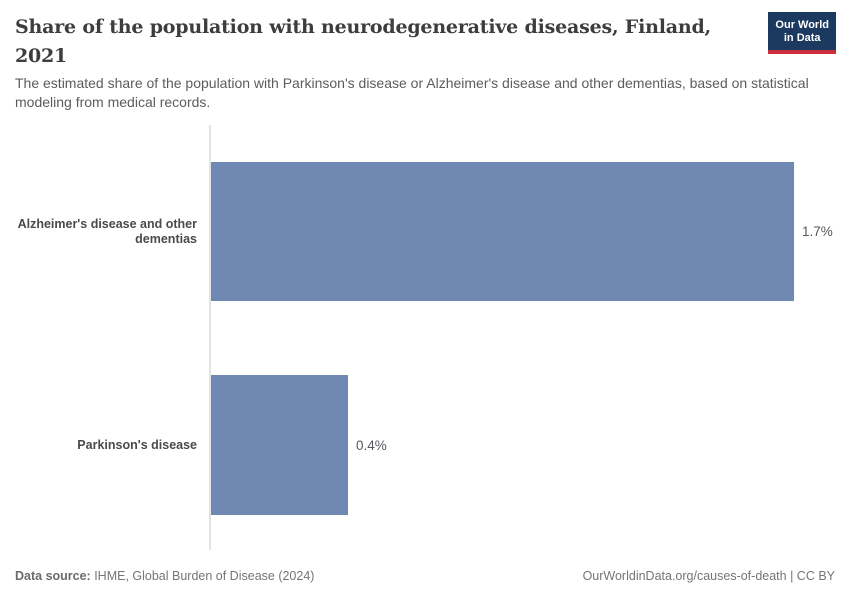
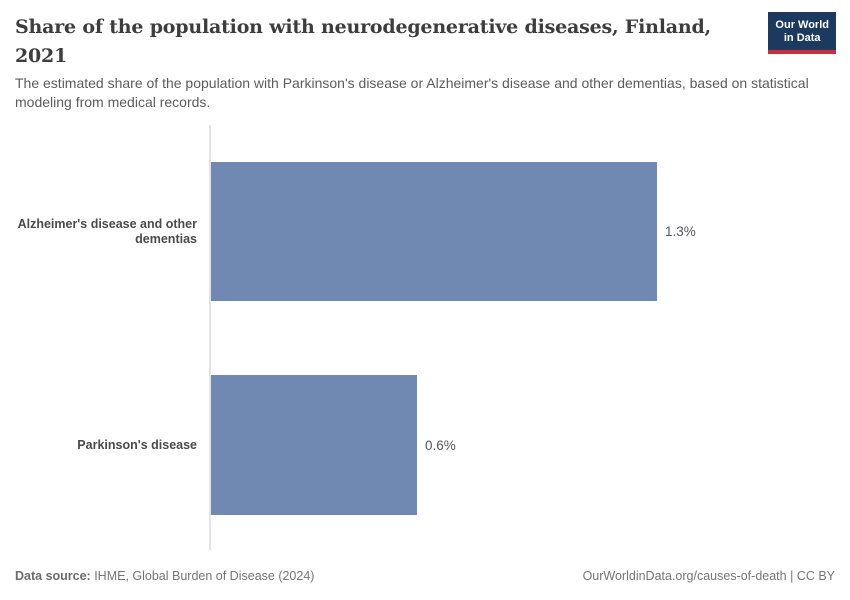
Alzheimer's disease and other dementias: 1.7% -> 1.3%
Parkinson's disease: 0.4% -> 0.6%
